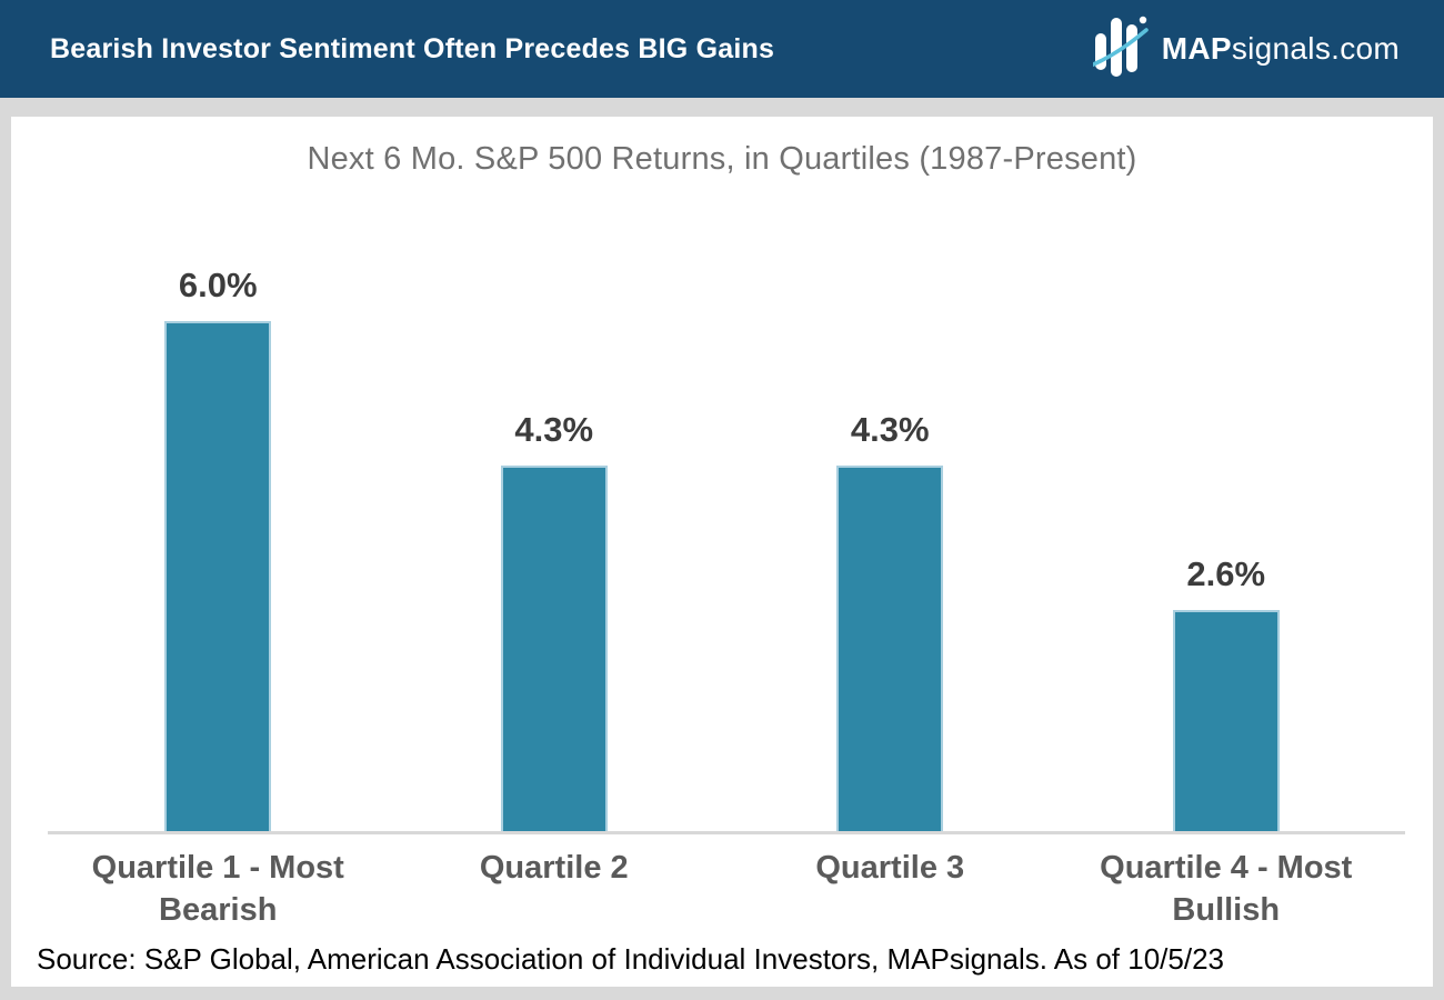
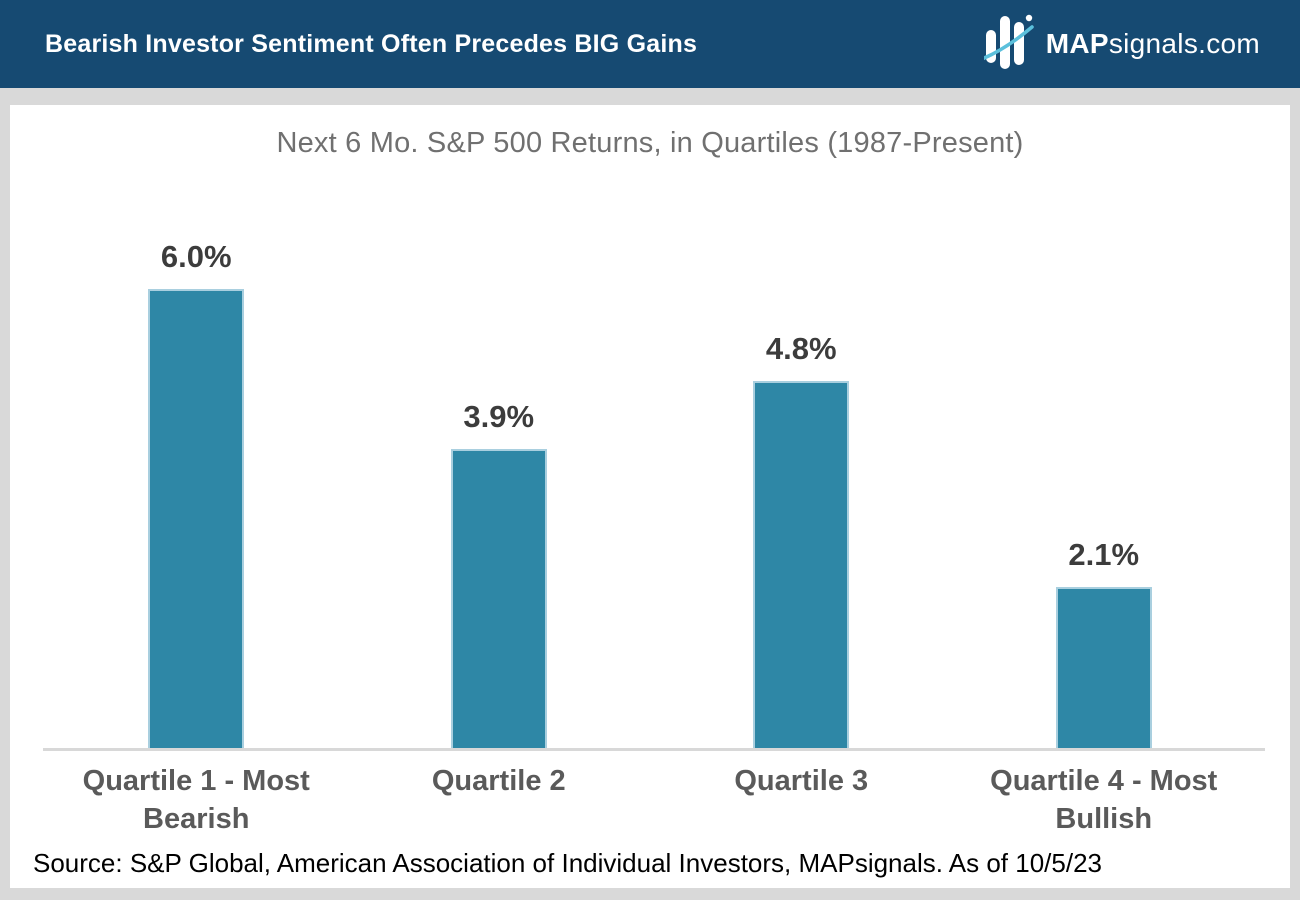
Quartile 2: 4.3% -> 3.9%
Quartile 3: 4.3% -> 4.8%
Quartile 4 - Most Bullish: 2.6% -> 2.1%
